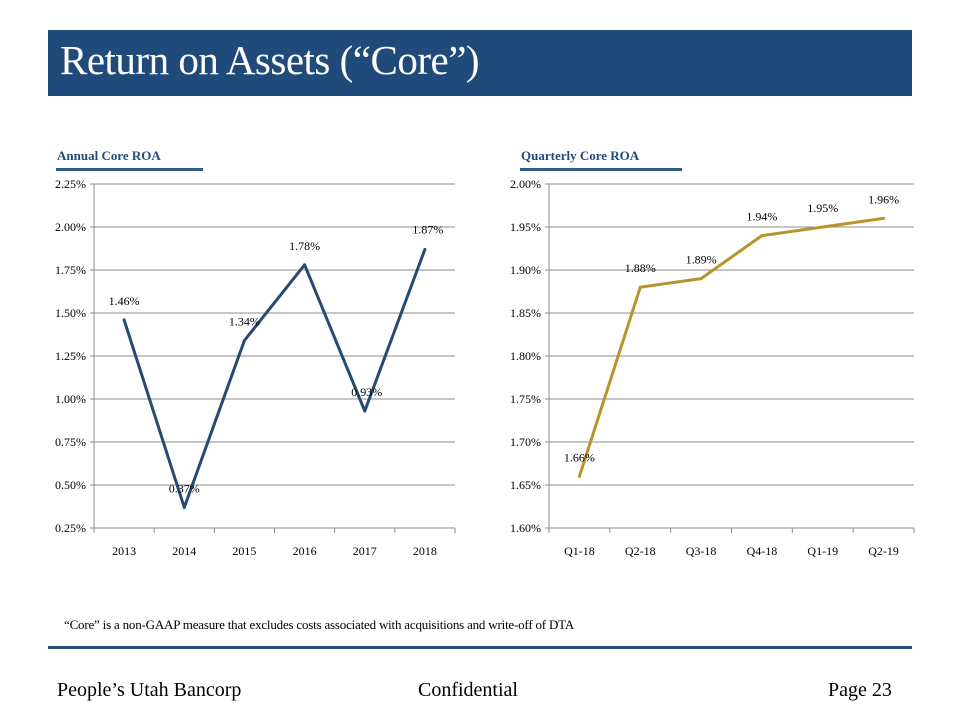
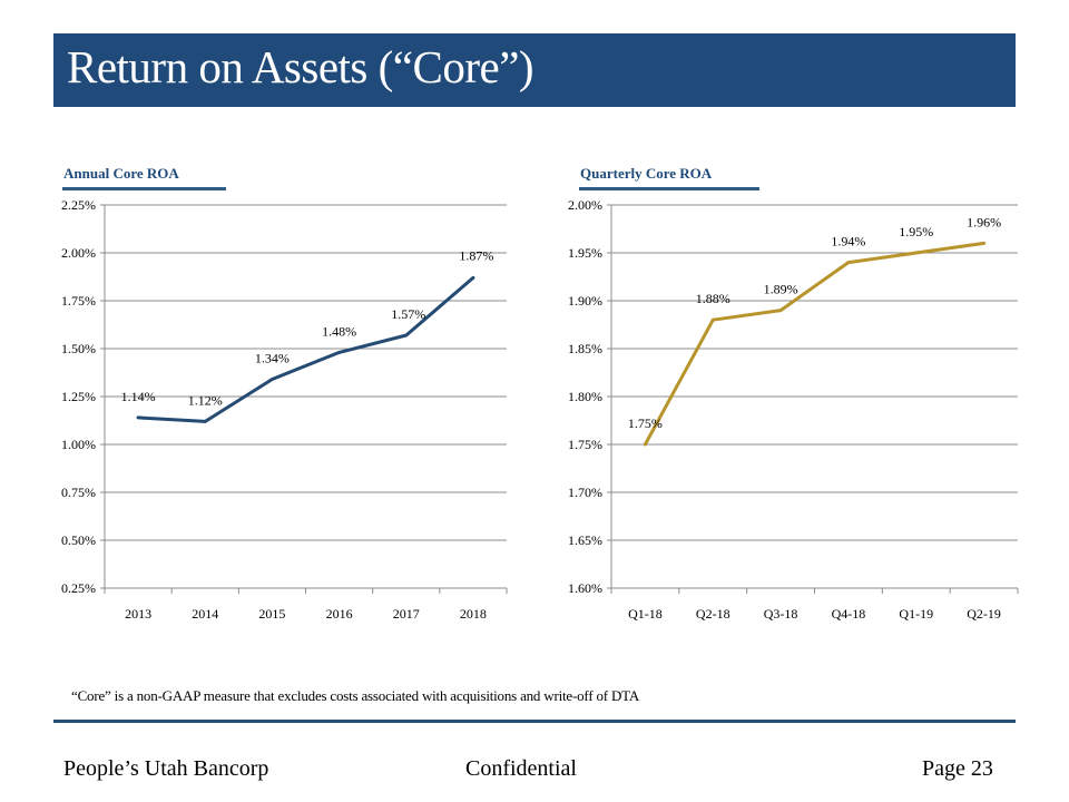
Annual Core ROA/2013: 1.46% -> 1.14%
Annual Core ROA/2014: 0.37% -> 1.12%
Annual Core ROA/2016: 1.78% -> 1.48%
Annual Core ROA/2017: 0.93% -> 1.57%
Quarterly Core ROA/Q1-18: 1.66% -> 1.75%
